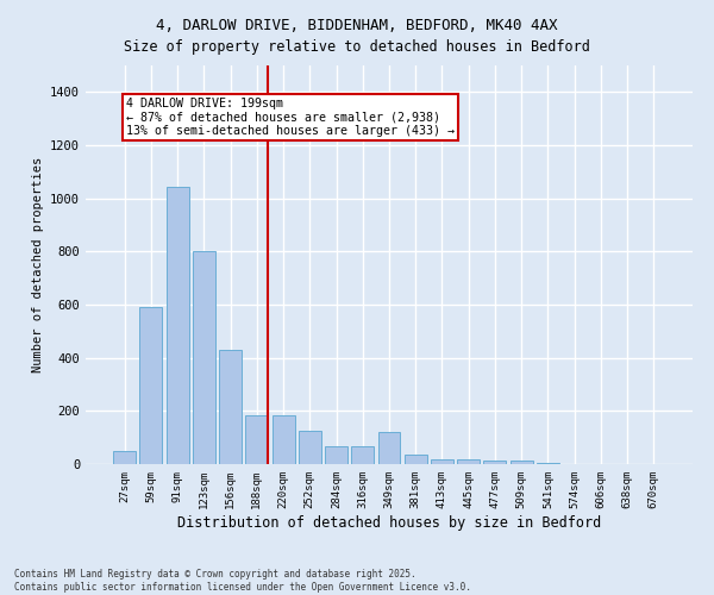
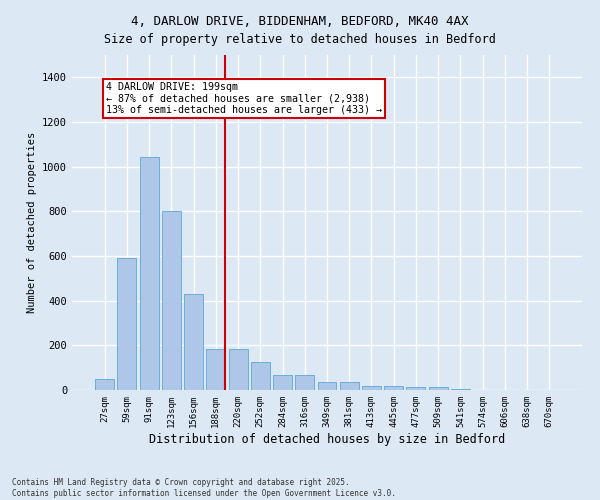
349sqm: 120 -> 35
